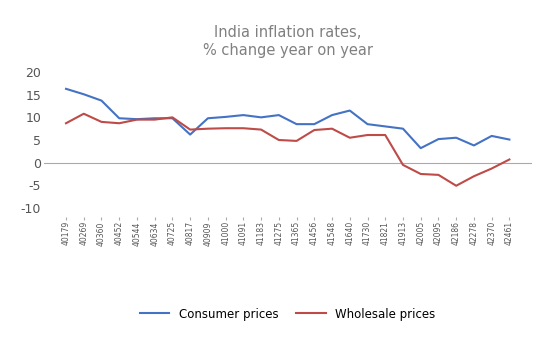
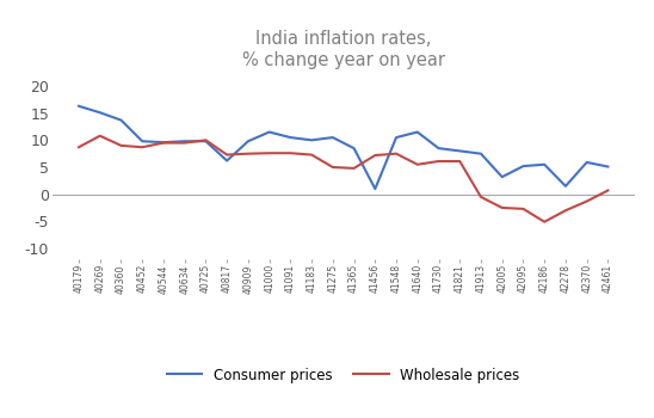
Consumer prices/41000: 10.1 -> 11.5
Consumer prices/41456: 8.5 -> 1.0
Consumer prices/42278: 3.8 -> 1.5
